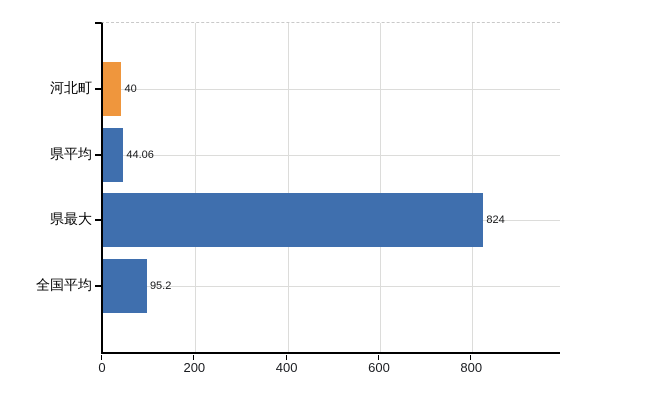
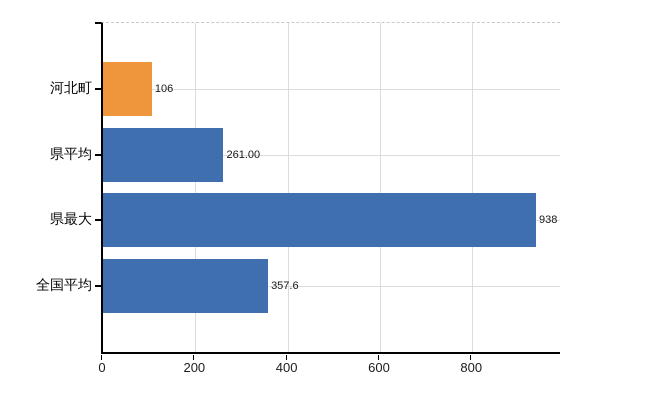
河北町: 40 -> 106
県平均: 44.06 -> 261.00
県最大: 824 -> 938
全国平均: 95.2 -> 357.6
